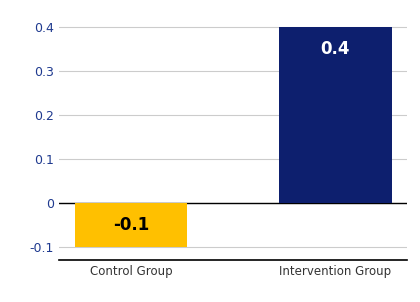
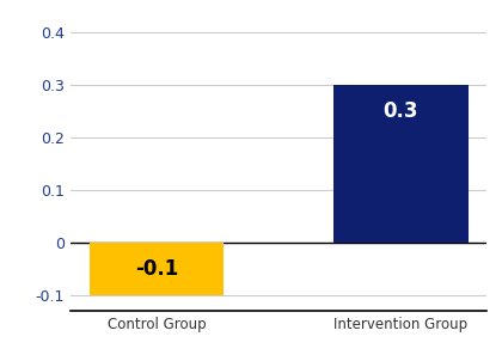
Intervention Group: 0.4 -> 0.3
